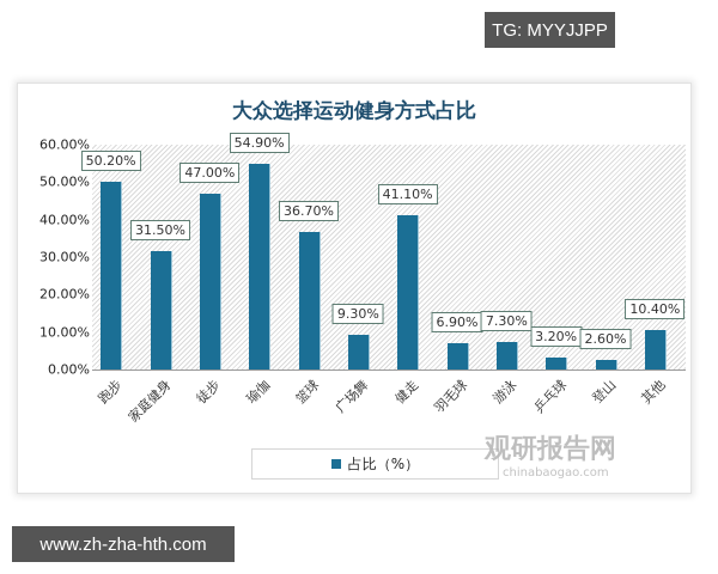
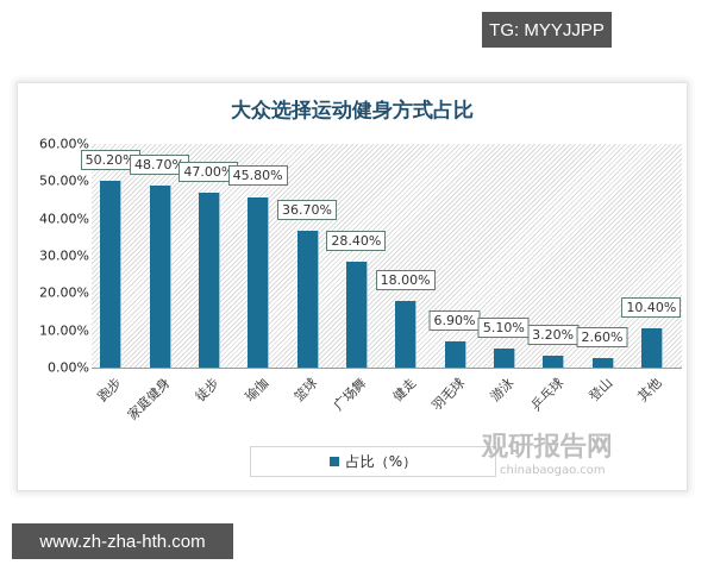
家庭健身: 31.50% -> 48.70%
瑜伽: 54.90% -> 45.80%
广场舞: 9.30% -> 28.40%
健走: 41.10% -> 18.00%
游泳: 7.30% -> 5.10%
